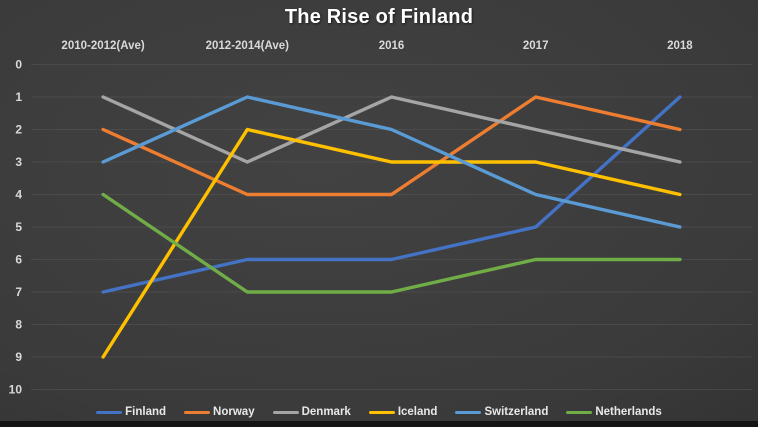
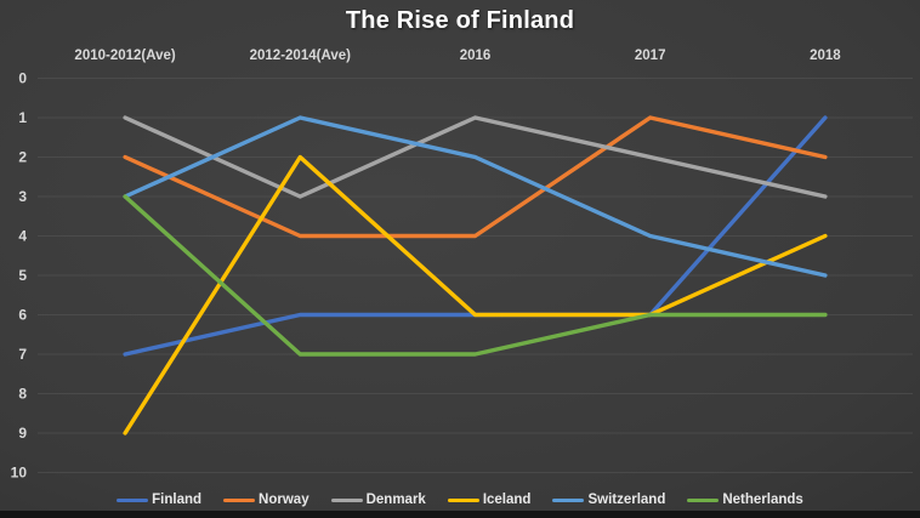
Netherlands/2010-2012(Ave): 4 -> 3
Iceland/2016: 3 -> 6
Finland/2017: 5 -> 6
Iceland/2017: 3 -> 6
